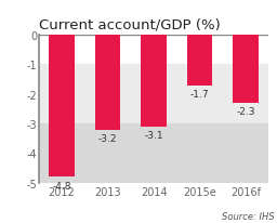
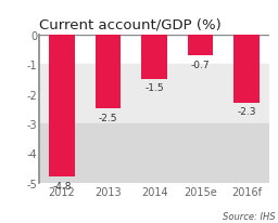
2013: -3.2 -> -2.5
2014: -3.1 -> -1.5
2015e: -1.7 -> -0.7
